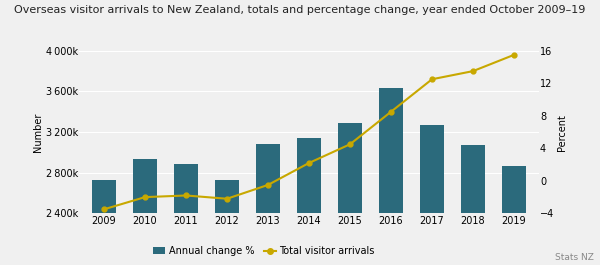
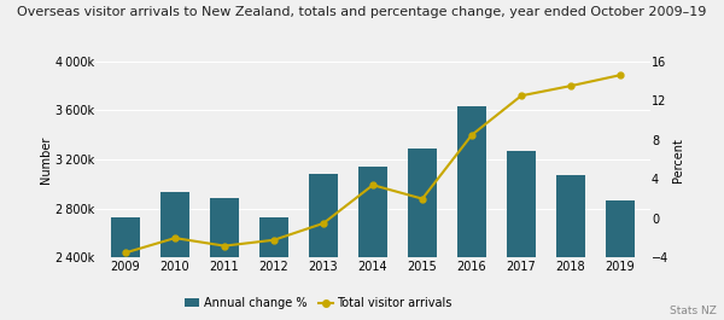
Total visitor arrivals/2011: -1.8 -> -2.8
Total visitor arrivals/2014: 2.2 -> 3.4
Total visitor arrivals/2015: 4.5 -> 2.0
Total visitor arrivals/2019: 15.5 -> 14.6
